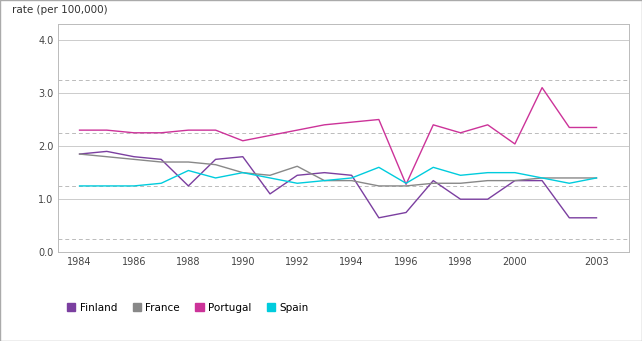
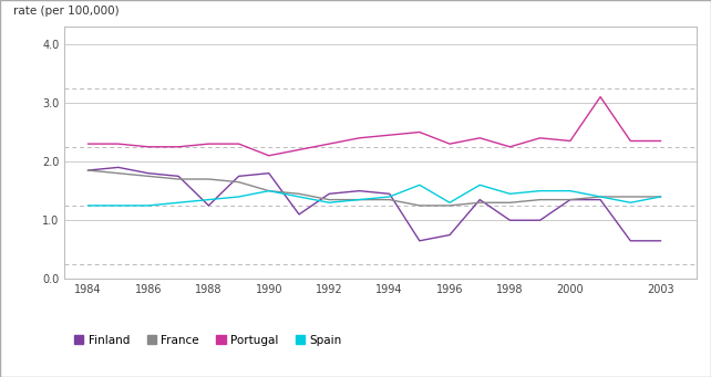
Spain/1988: 1.54 -> 1.35
France/1992: 1.62 -> 1.35
Portugal/1996: 1.28 -> 2.30
Portugal/2000: 2.04 -> 2.35
